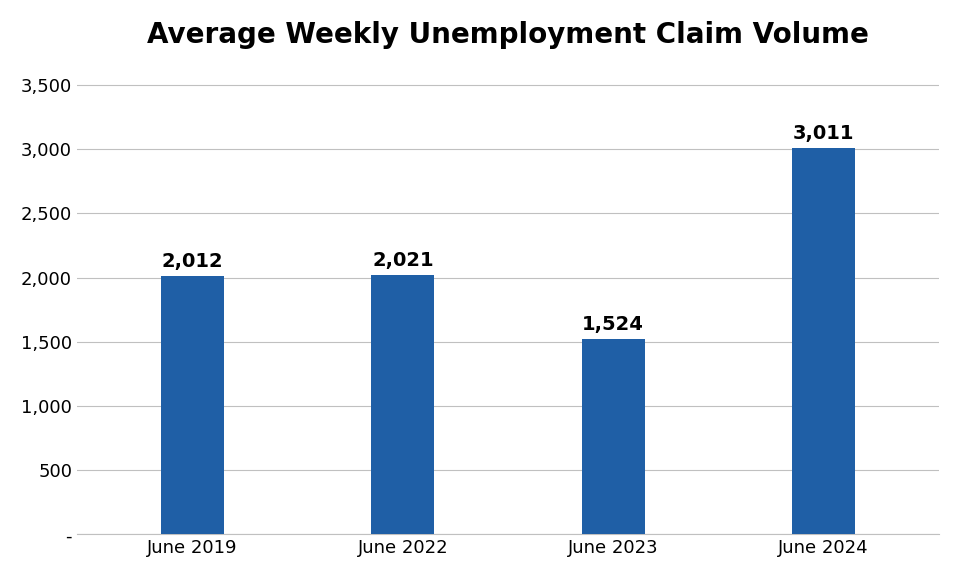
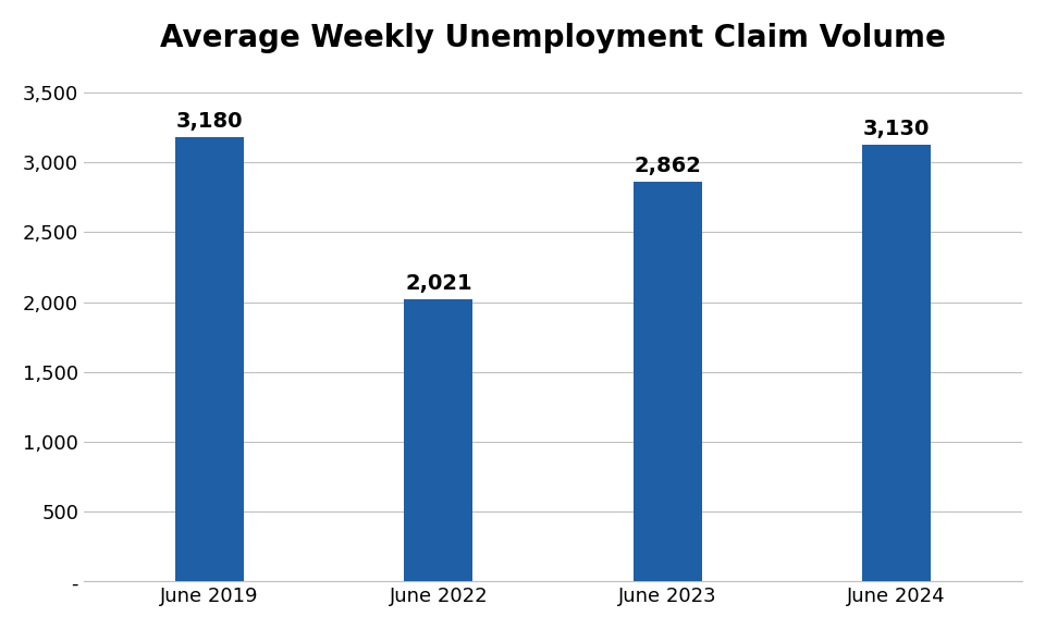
June 2019: 2,012 -> 3,180
June 2023: 1,524 -> 2,862
June 2024: 3,011 -> 3,130
